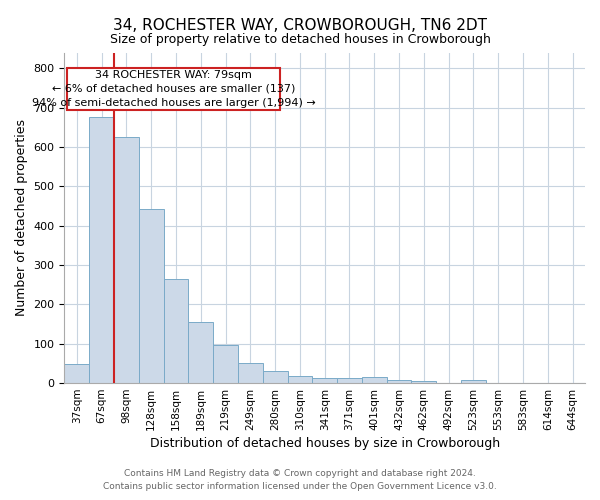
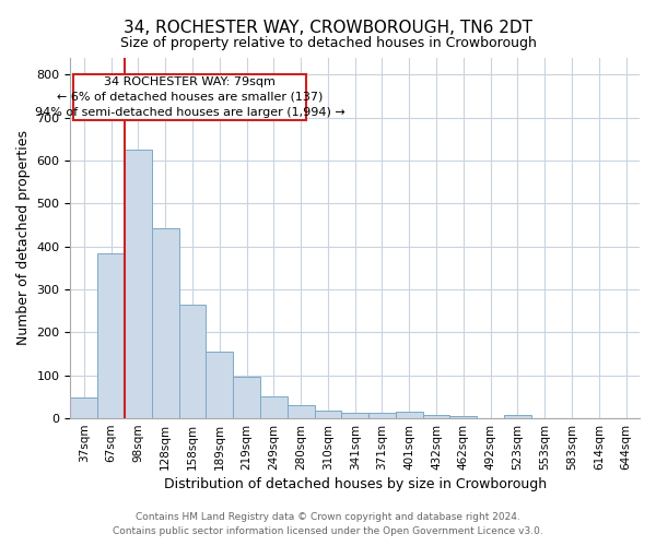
67sqm: 675 -> 383
